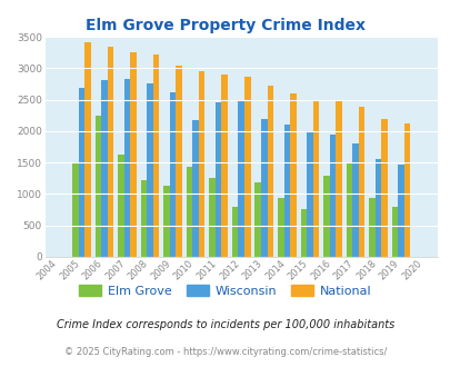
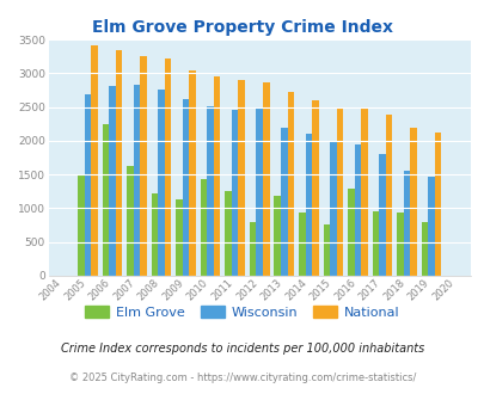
Wisconsin/2010: 2180 -> 2510
Elm Grove/2017: 1480 -> 960
